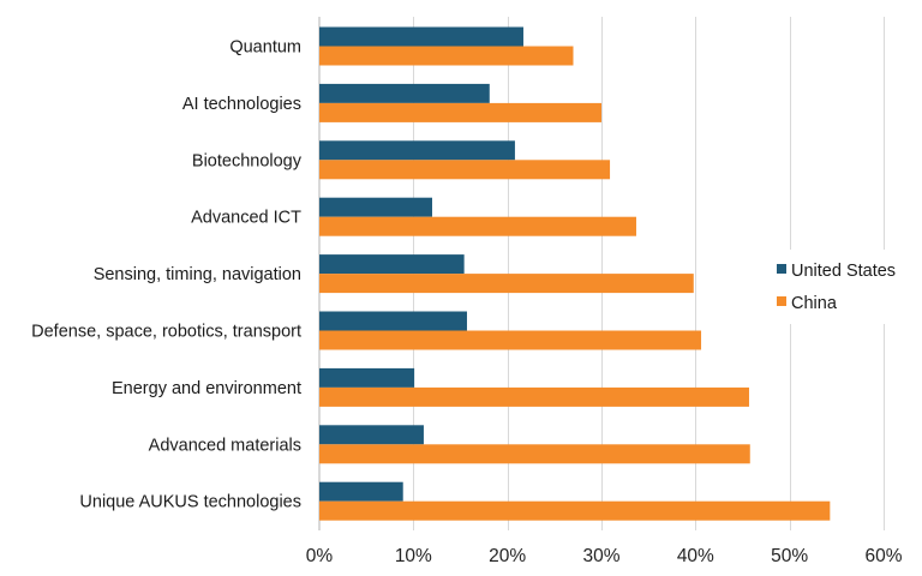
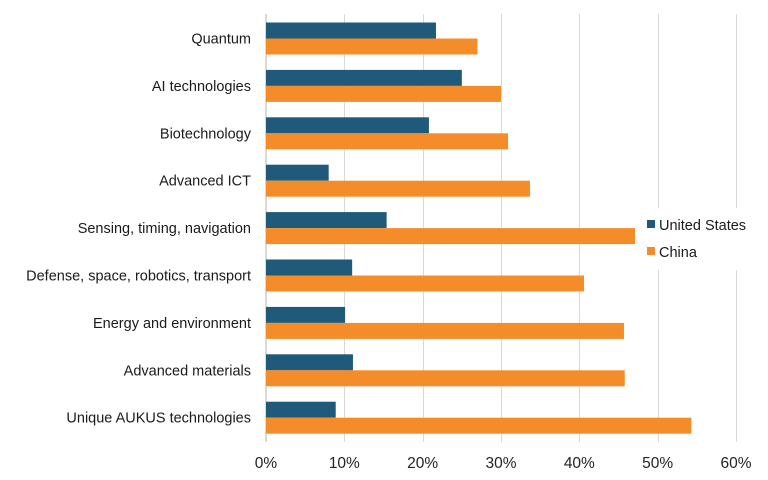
United States/AI technologies: 18% -> 25%
United States/Advanced ICT: 12% -> 8%
China/Sensing, timing, navigation: 40% -> 49%
United States/Defense, space, robotics, transport: 16% -> 11%
